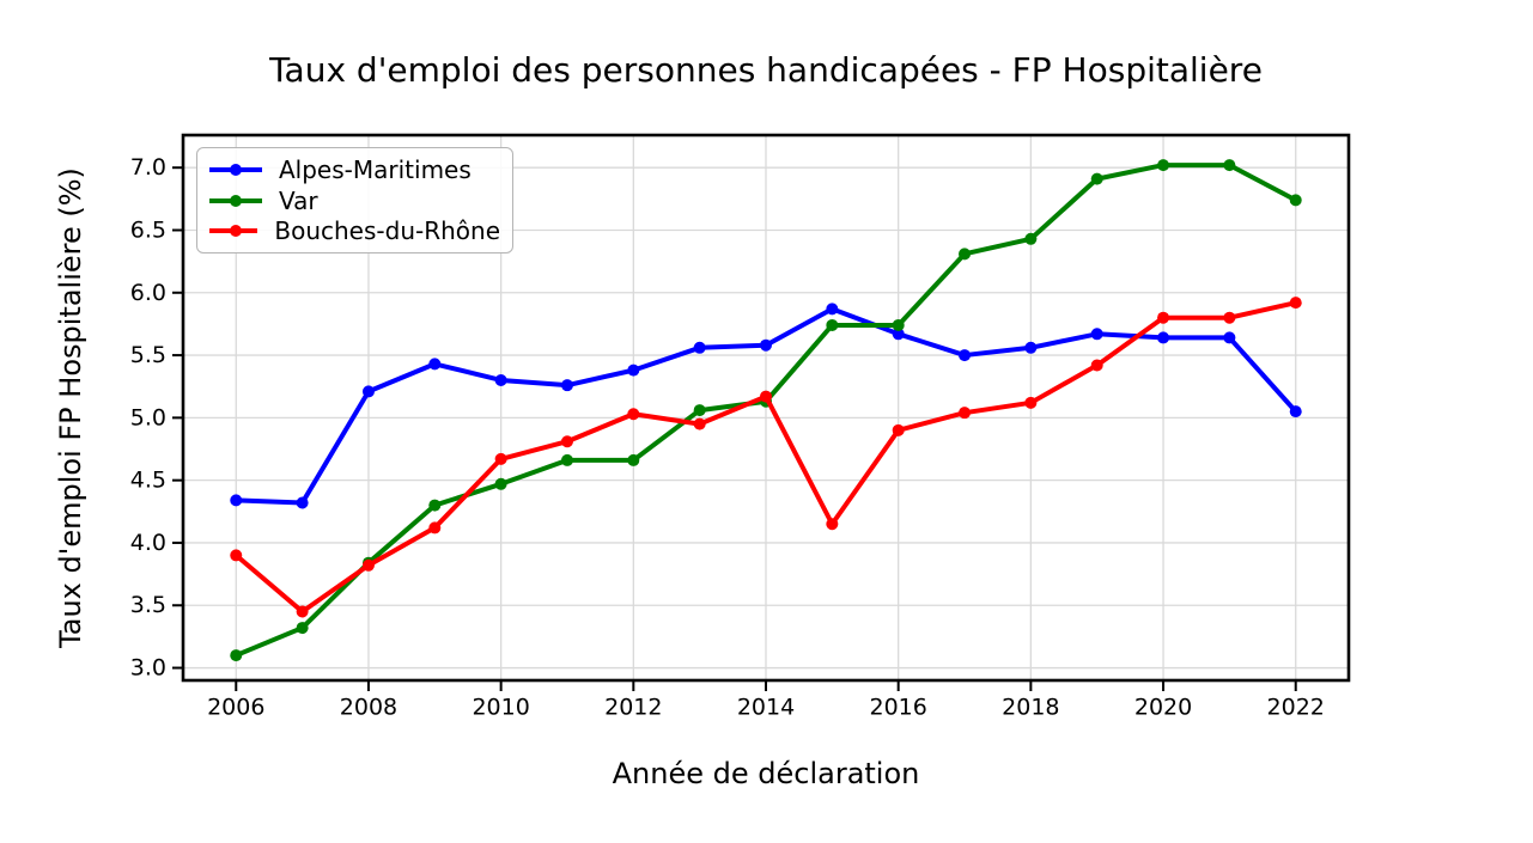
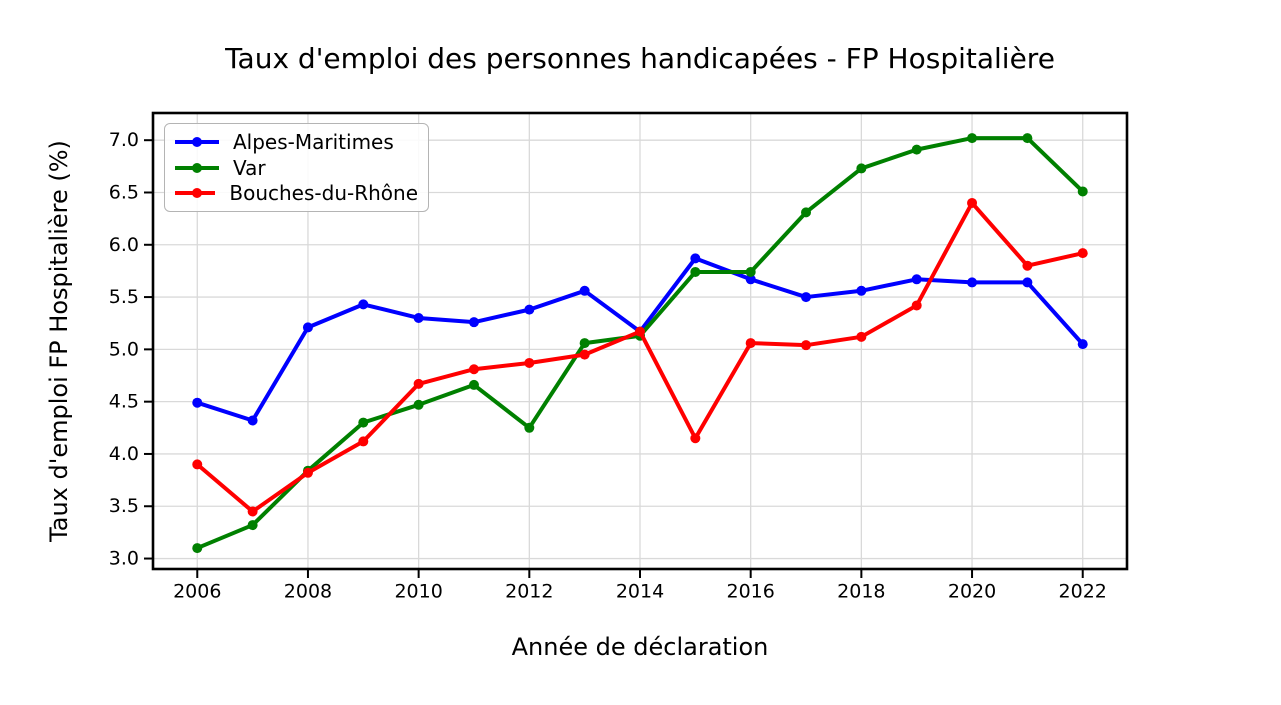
Alpes-Maritimes/2006: 4.34 -> 4.49
Var/2012: 4.66 -> 4.25
Bouches-du-Rhône/2012: 5.03 -> 4.87
Alpes-Maritimes/2014: 5.58 -> 5.17
Bouches-du-Rhône/2016: 4.90 -> 5.06
Var/2018: 6.43 -> 6.73
Bouches-du-Rhône/2020: 5.80 -> 6.40
Var/2022: 6.74 -> 6.51
